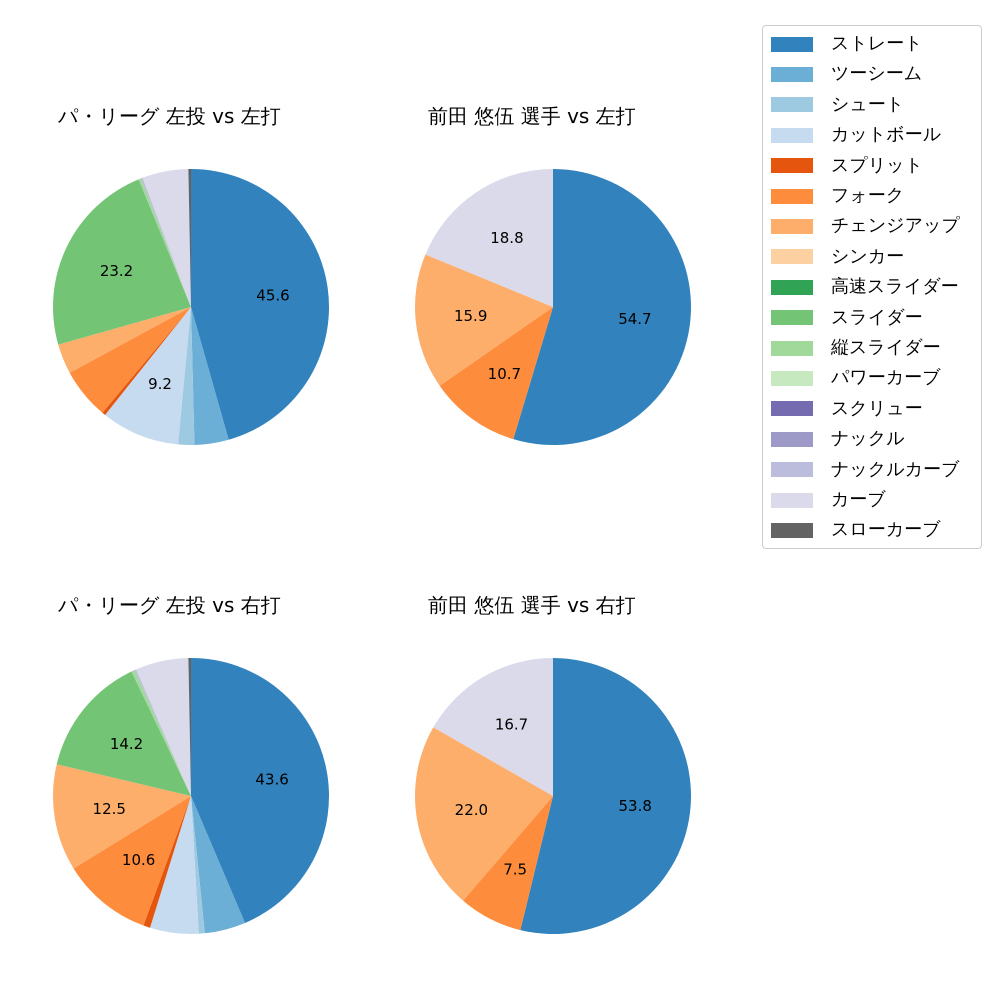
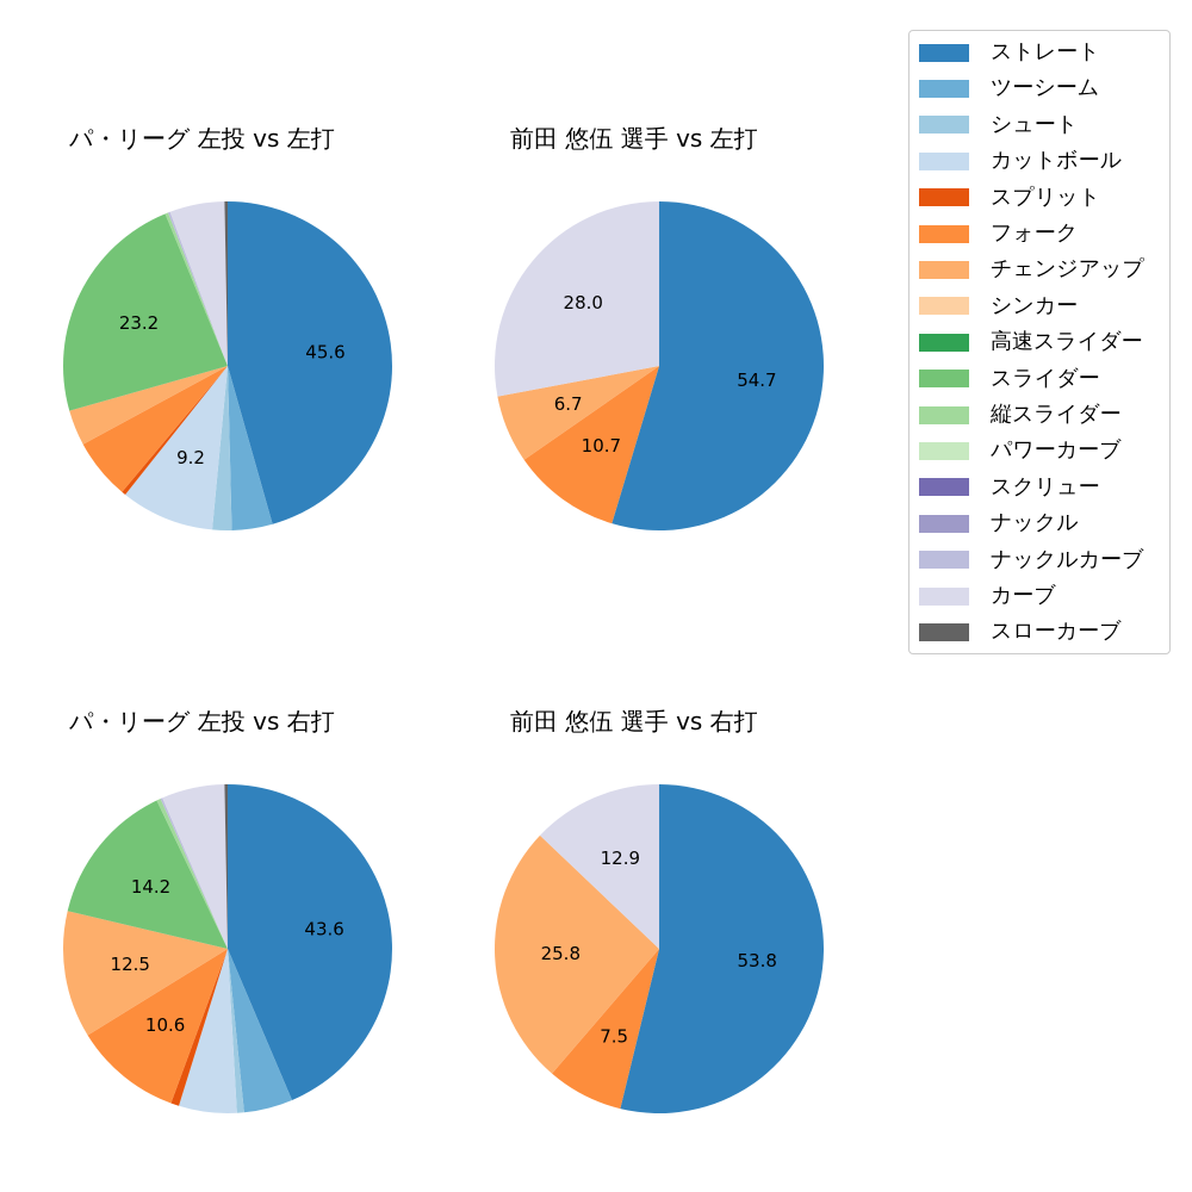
前田 悠伍 選手 vs 左打/チェンジアップ: 15.9 -> 6.7
前田 悠伍 選手 vs 左打/カーブ: 18.8 -> 28.0
前田 悠伍 選手 vs 右打/チェンジアップ: 22.0 -> 25.8
前田 悠伍 選手 vs 右打/カーブ: 16.7 -> 12.9
